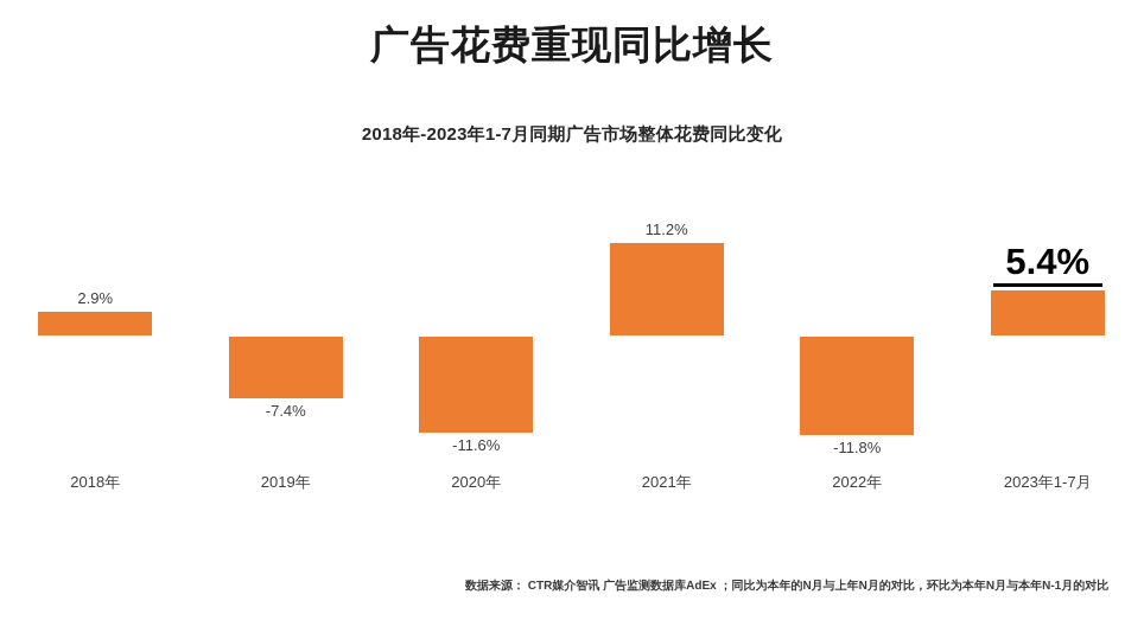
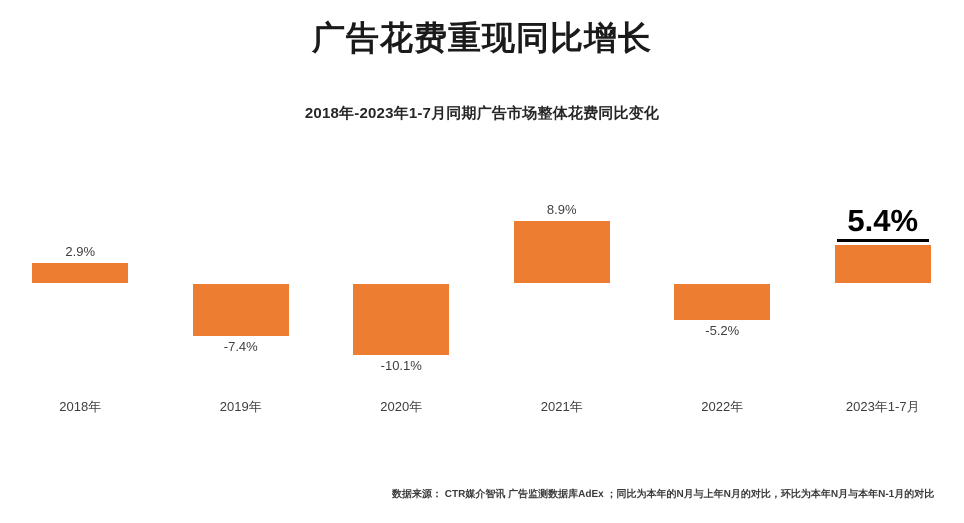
2020年: -11.6% -> -10.1%
2021年: 11.2% -> 8.9%
2022年: -11.8% -> -5.2%
